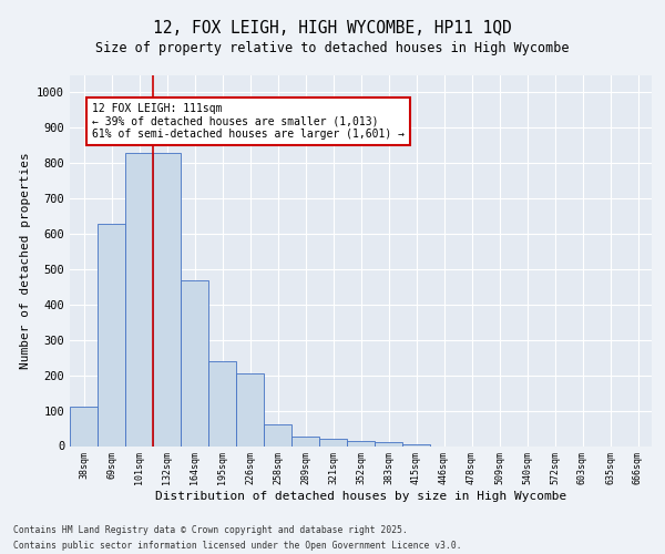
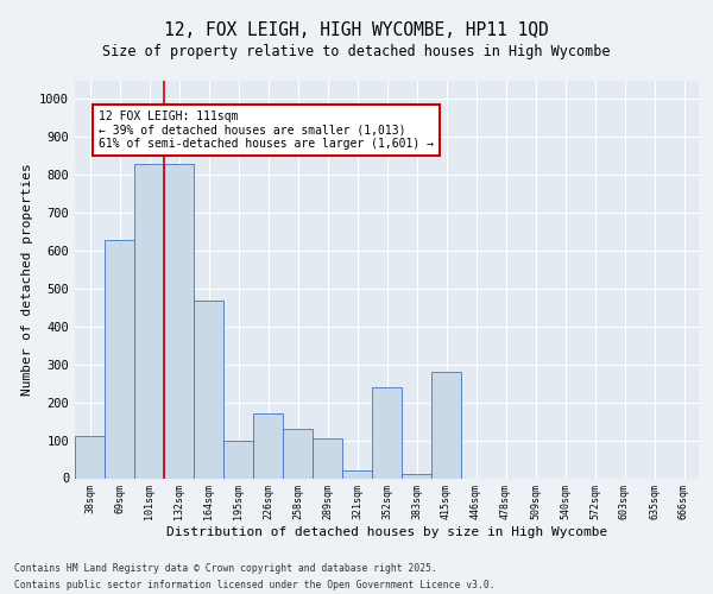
195sqm: 240 -> 100
226sqm: 205 -> 170
258sqm: 60 -> 130
289sqm: 27 -> 105
352sqm: 15 -> 240
415sqm: 5 -> 280
